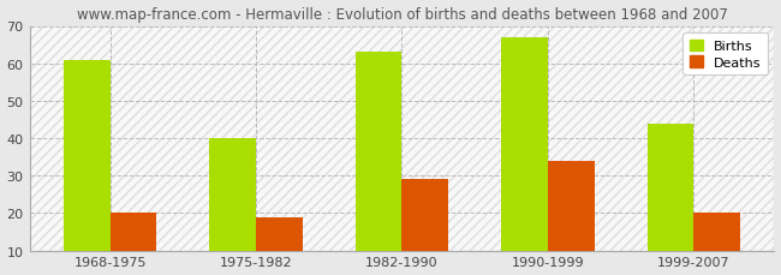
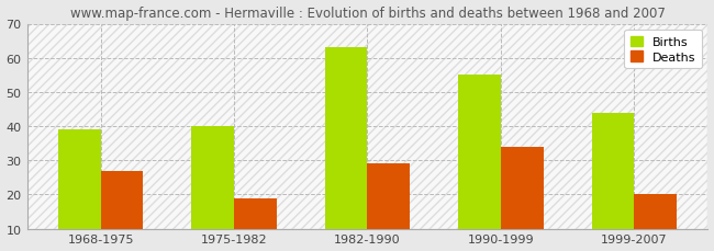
Births/1968-1975: 61 -> 39
Deaths/1968-1975: 20 -> 27
Births/1990-1999: 67 -> 55
